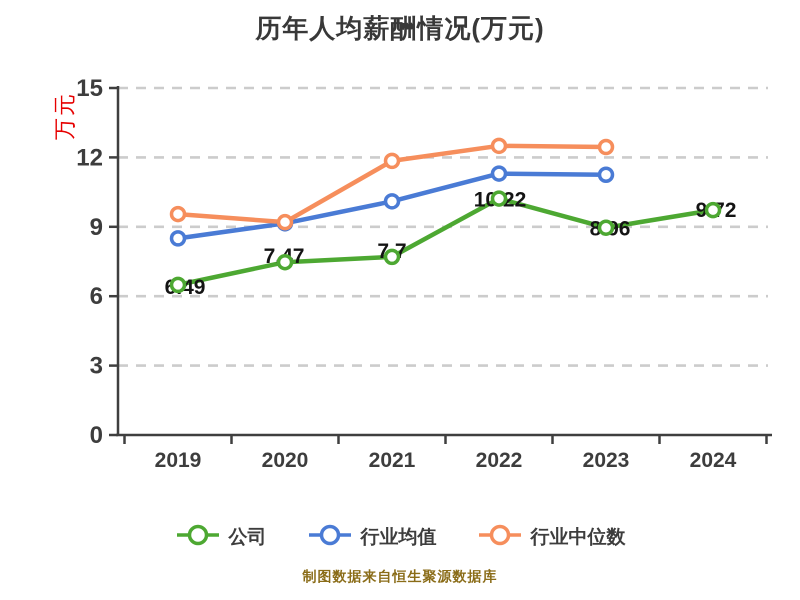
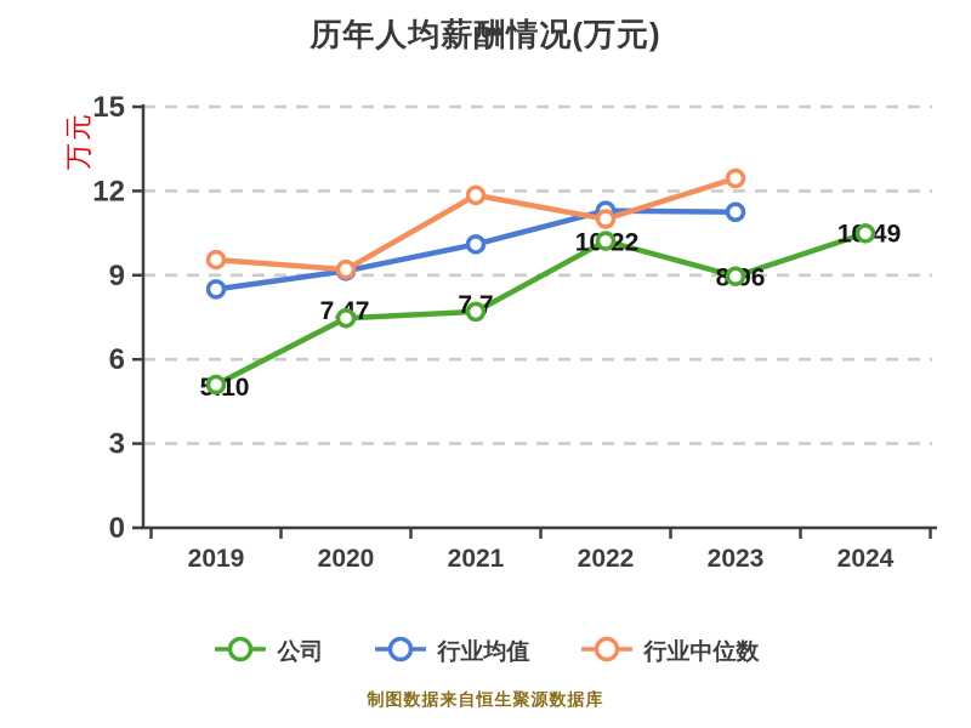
公司/2019: 6.49 -> 5.10
行业中位数/2022: 12.5 -> 11.0
公司/2024: 9.72 -> 10.49
